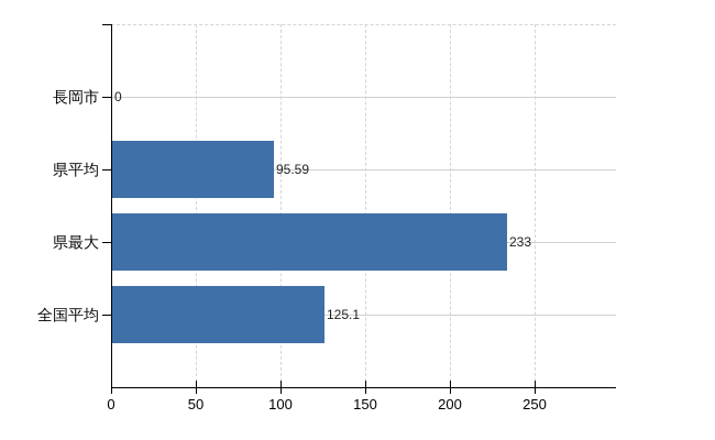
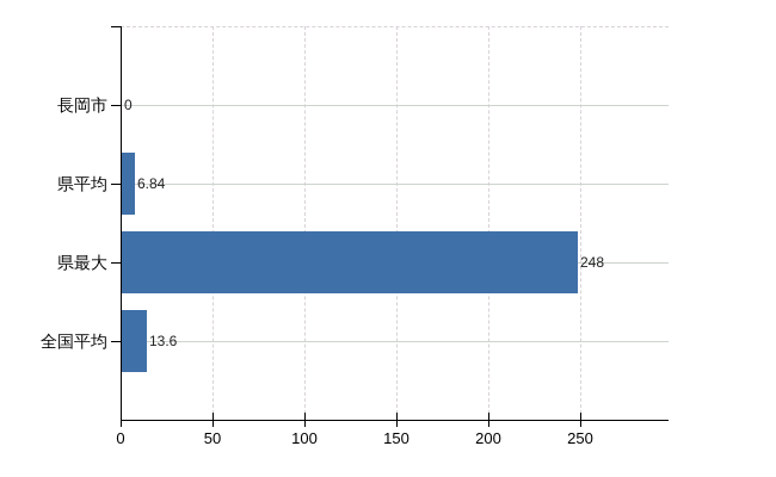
県平均: 95.59 -> 6.84
県最大: 233 -> 248
全国平均: 125.1 -> 13.6
